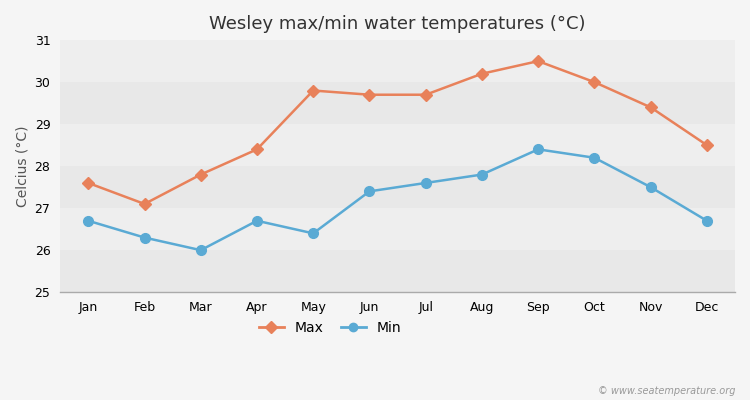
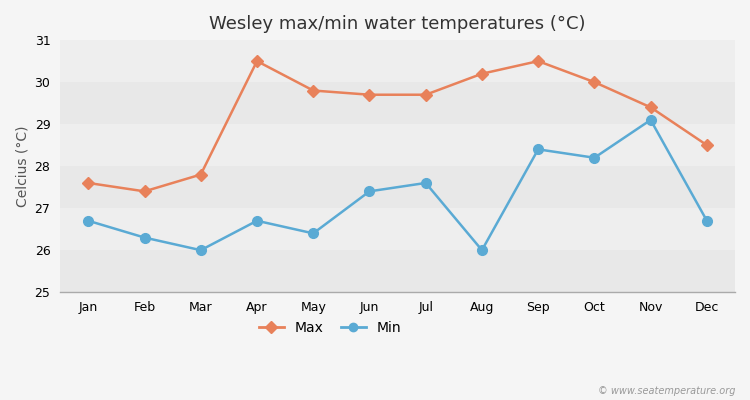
Max/Feb: 27.1 -> 27.4
Max/Apr: 28.4 -> 30.5
Min/Aug: 27.8 -> 26.0
Min/Nov: 27.5 -> 29.1
